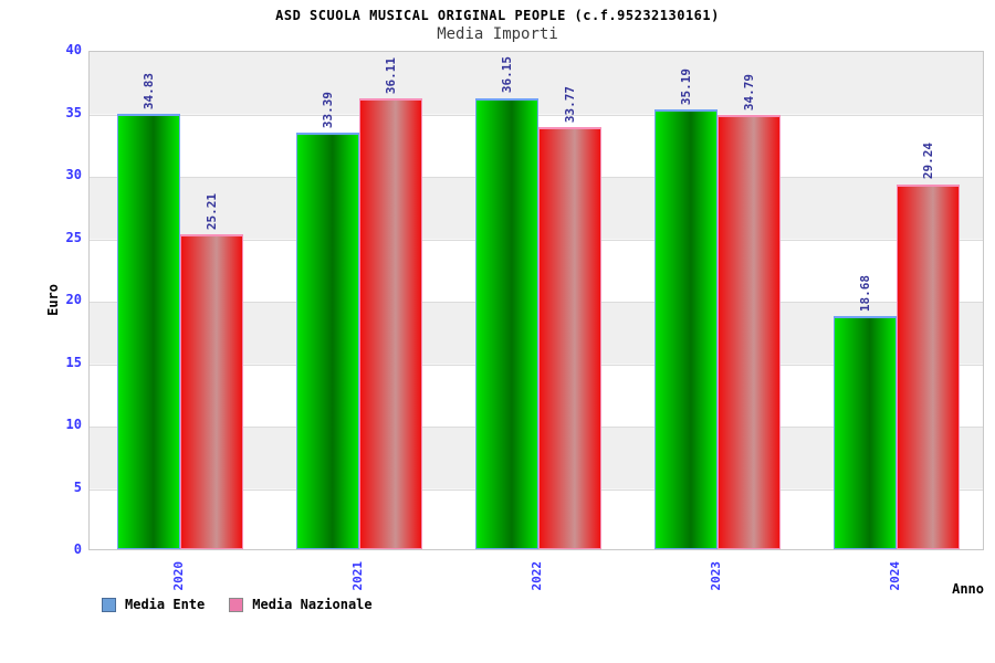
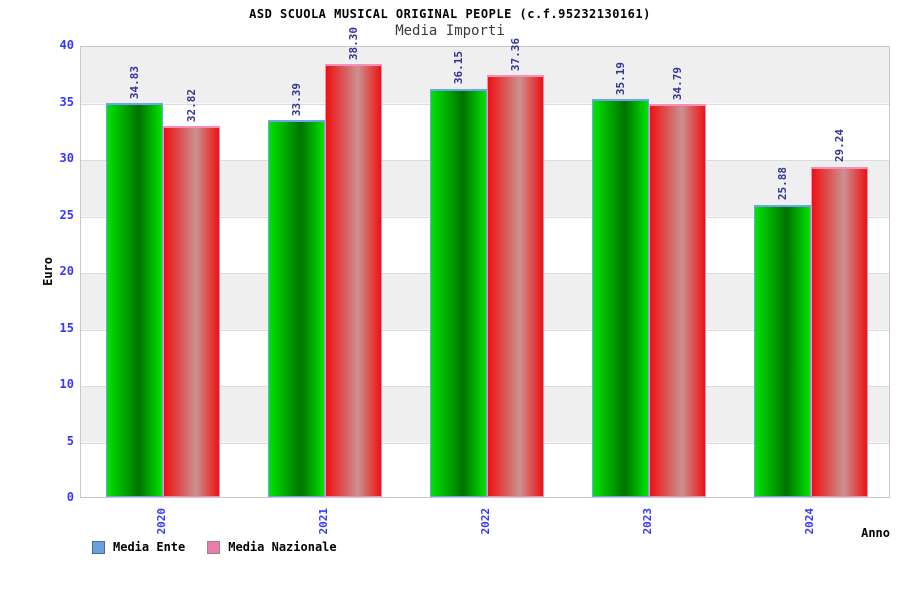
Media Nazionale/2020: 25.21 -> 32.82
Media Nazionale/2021: 36.11 -> 38.30
Media Nazionale/2022: 33.77 -> 37.36
Media Ente/2024: 18.68 -> 25.88
